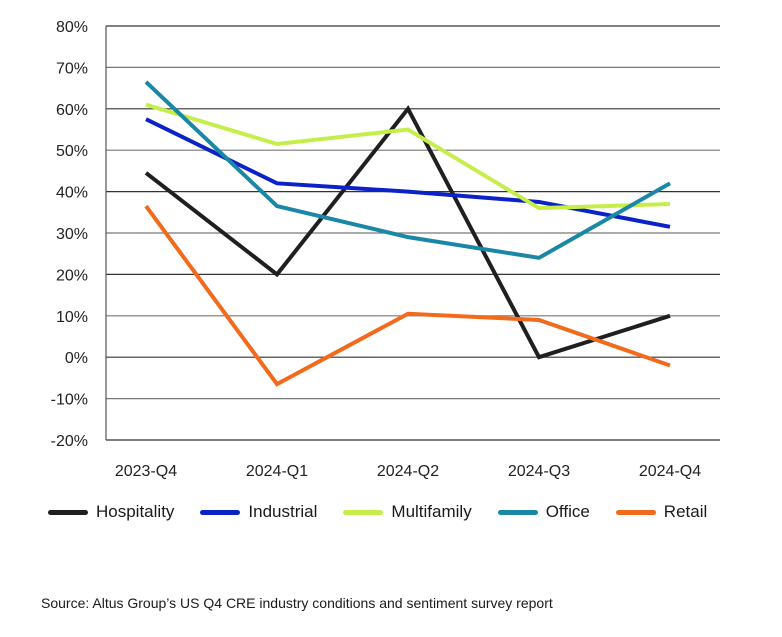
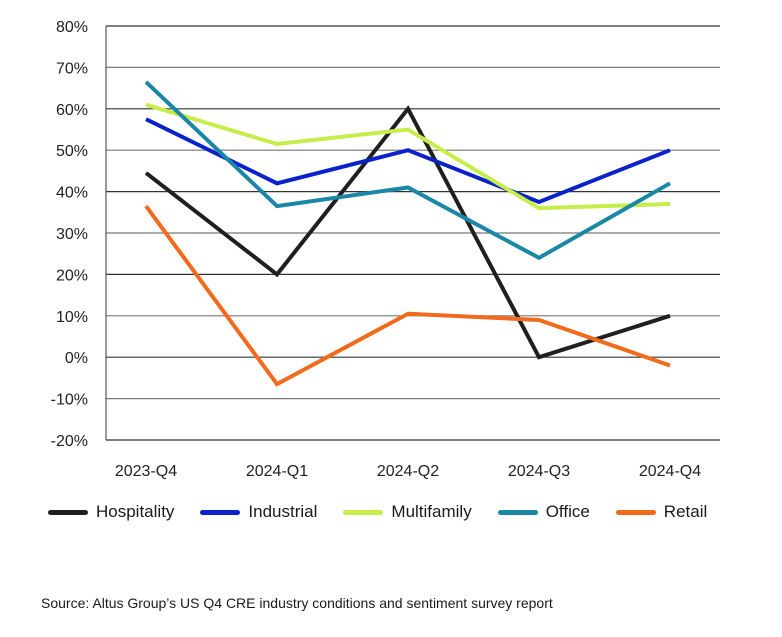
Industrial/2024-Q2: 40% -> 50%
Office/2024-Q2: 29% -> 41%
Industrial/2024-Q4: 32% -> 50%
